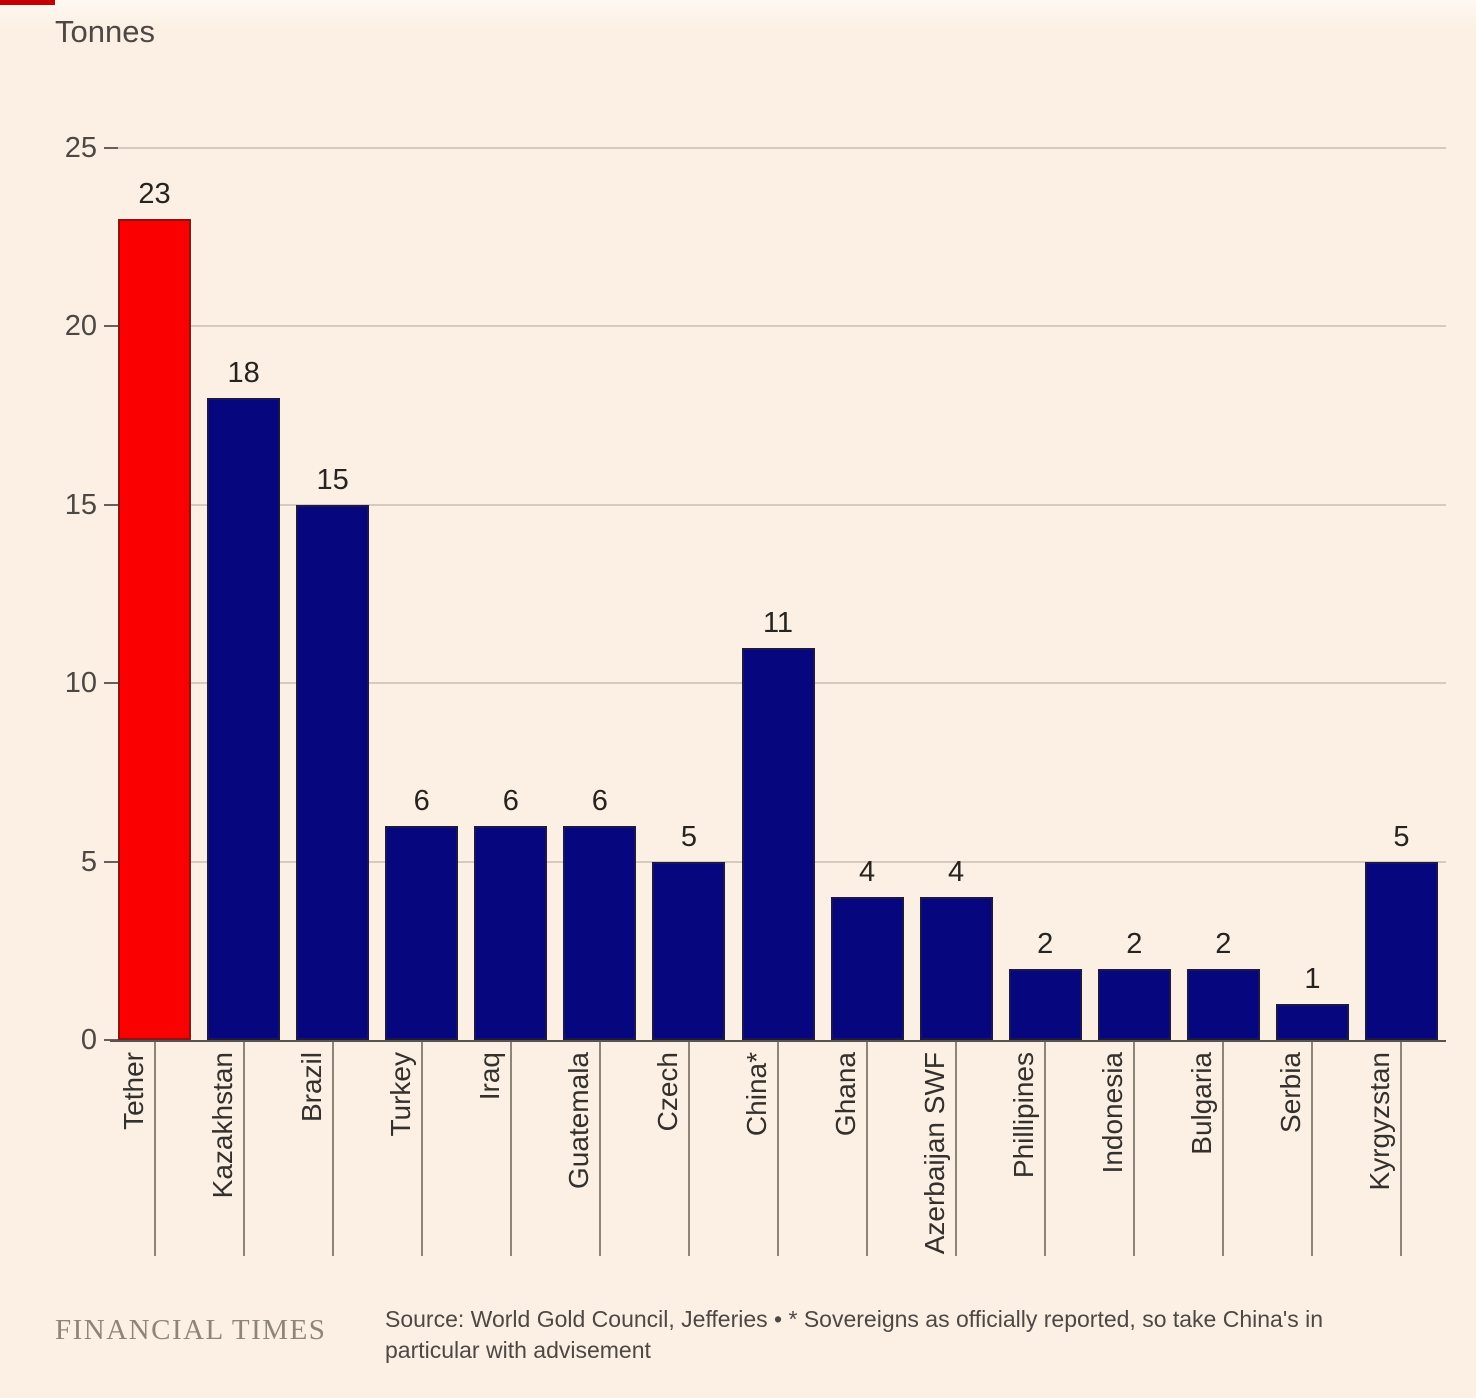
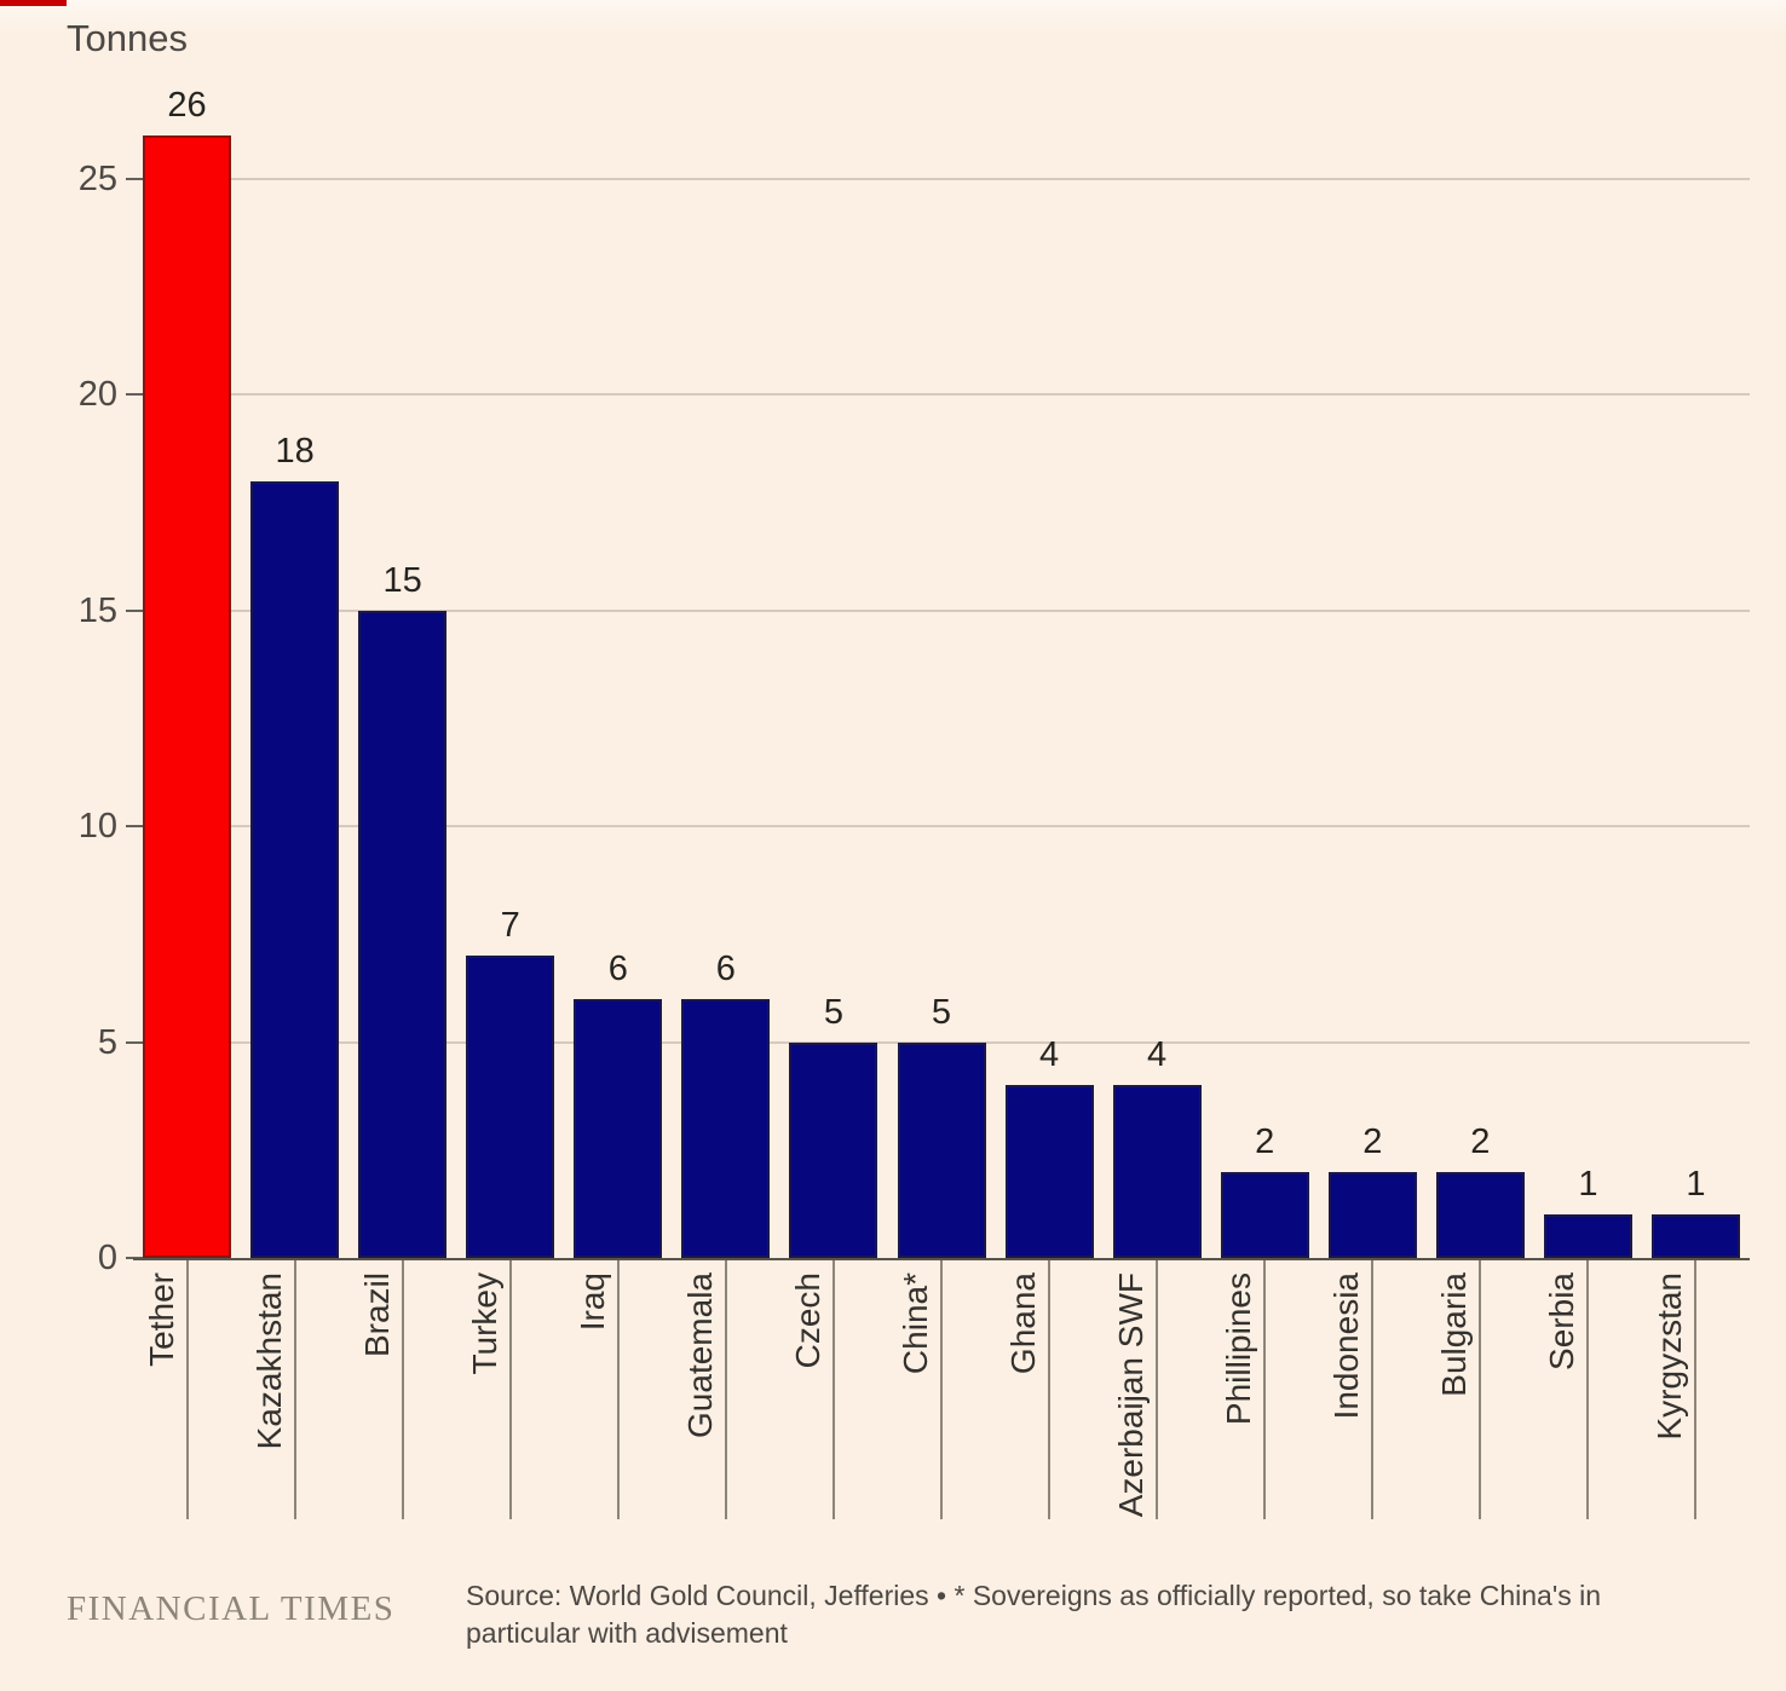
Tether: 23 -> 26
Turkey: 6 -> 7
China*: 11 -> 5
Kyrgyzstan: 5 -> 1
